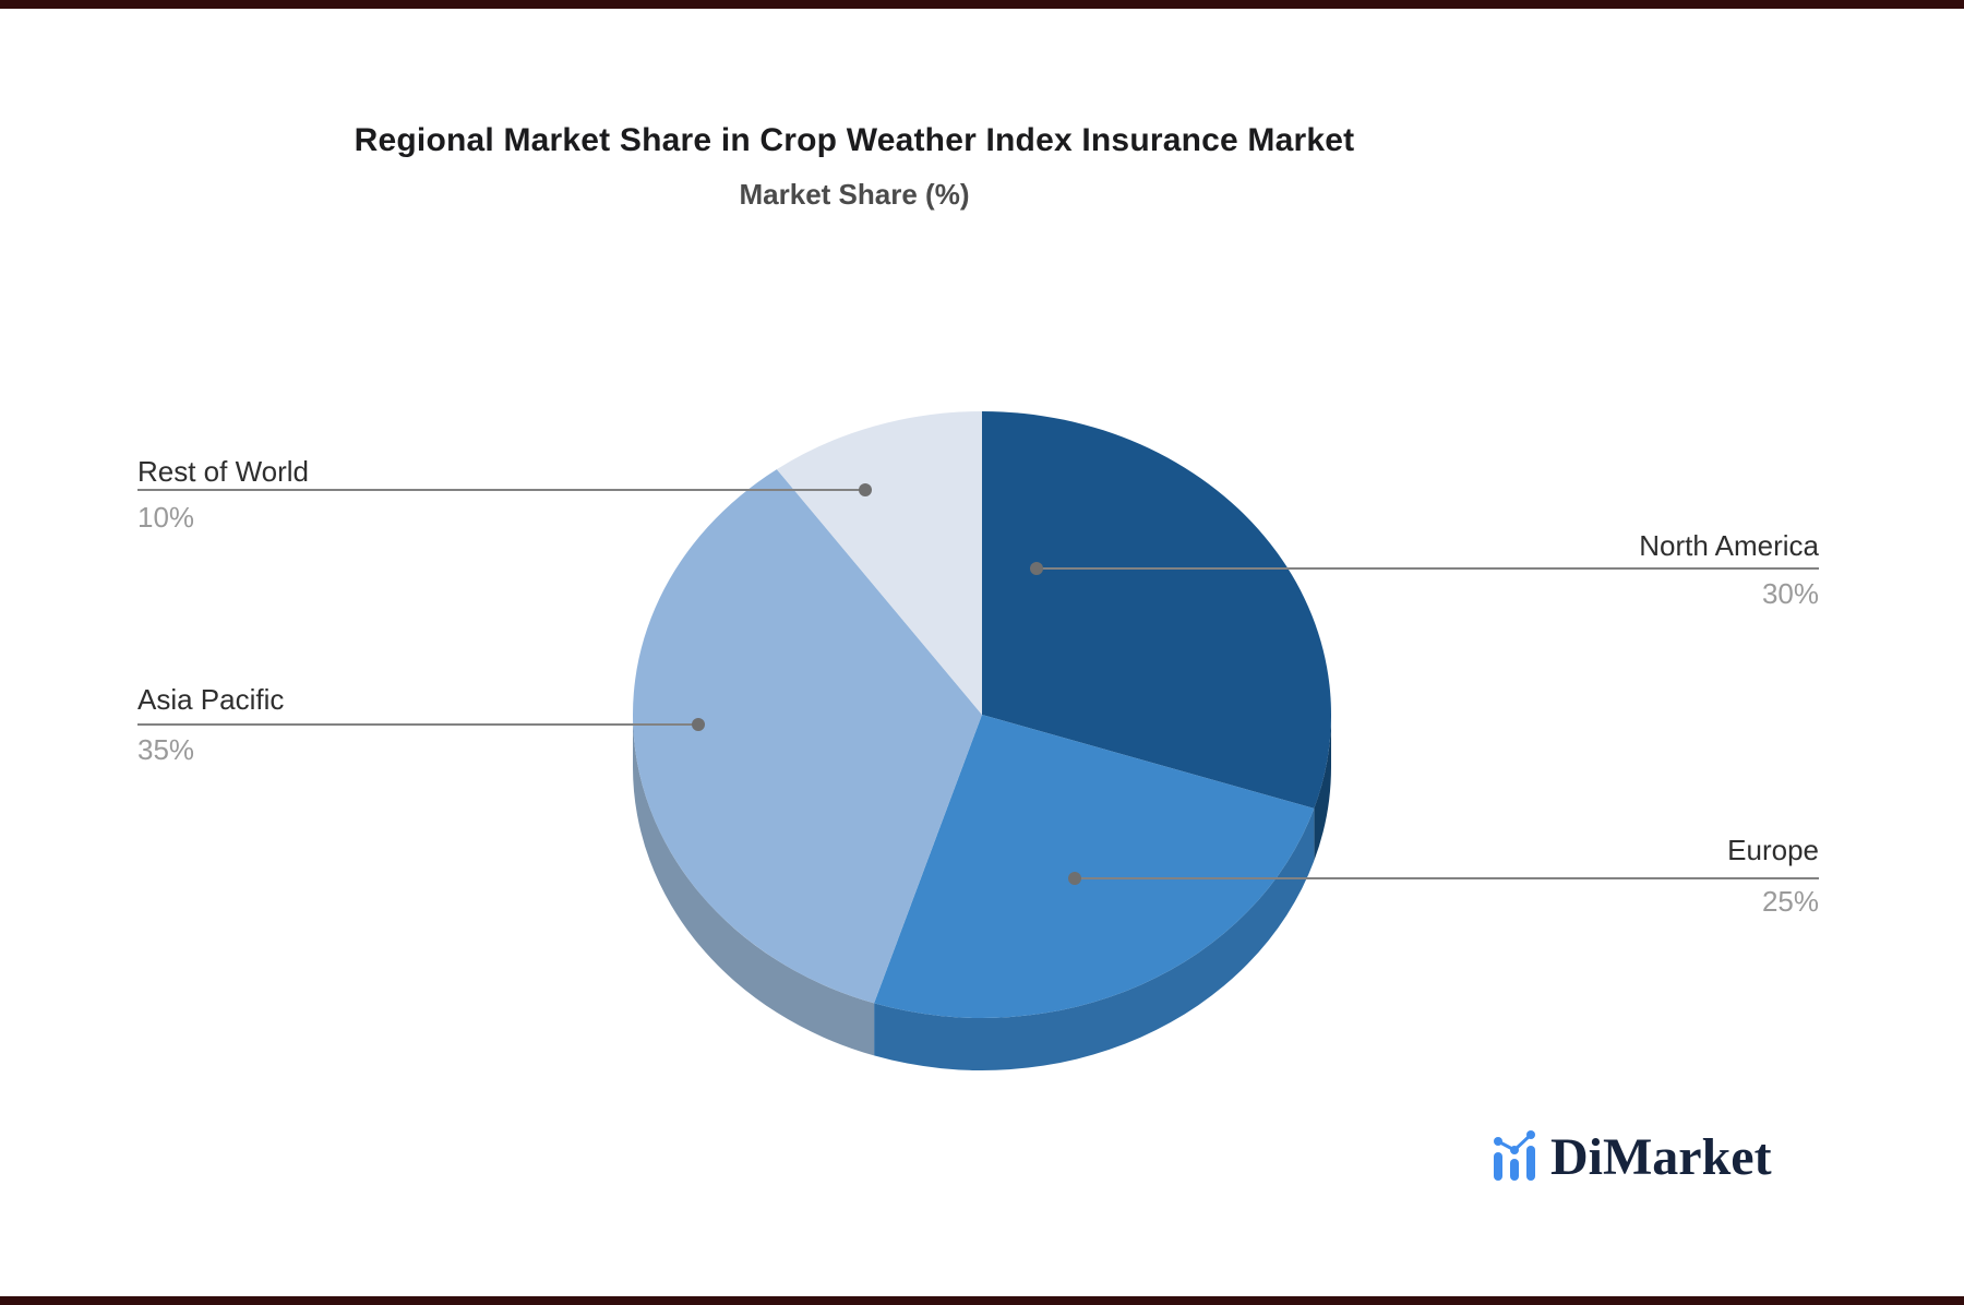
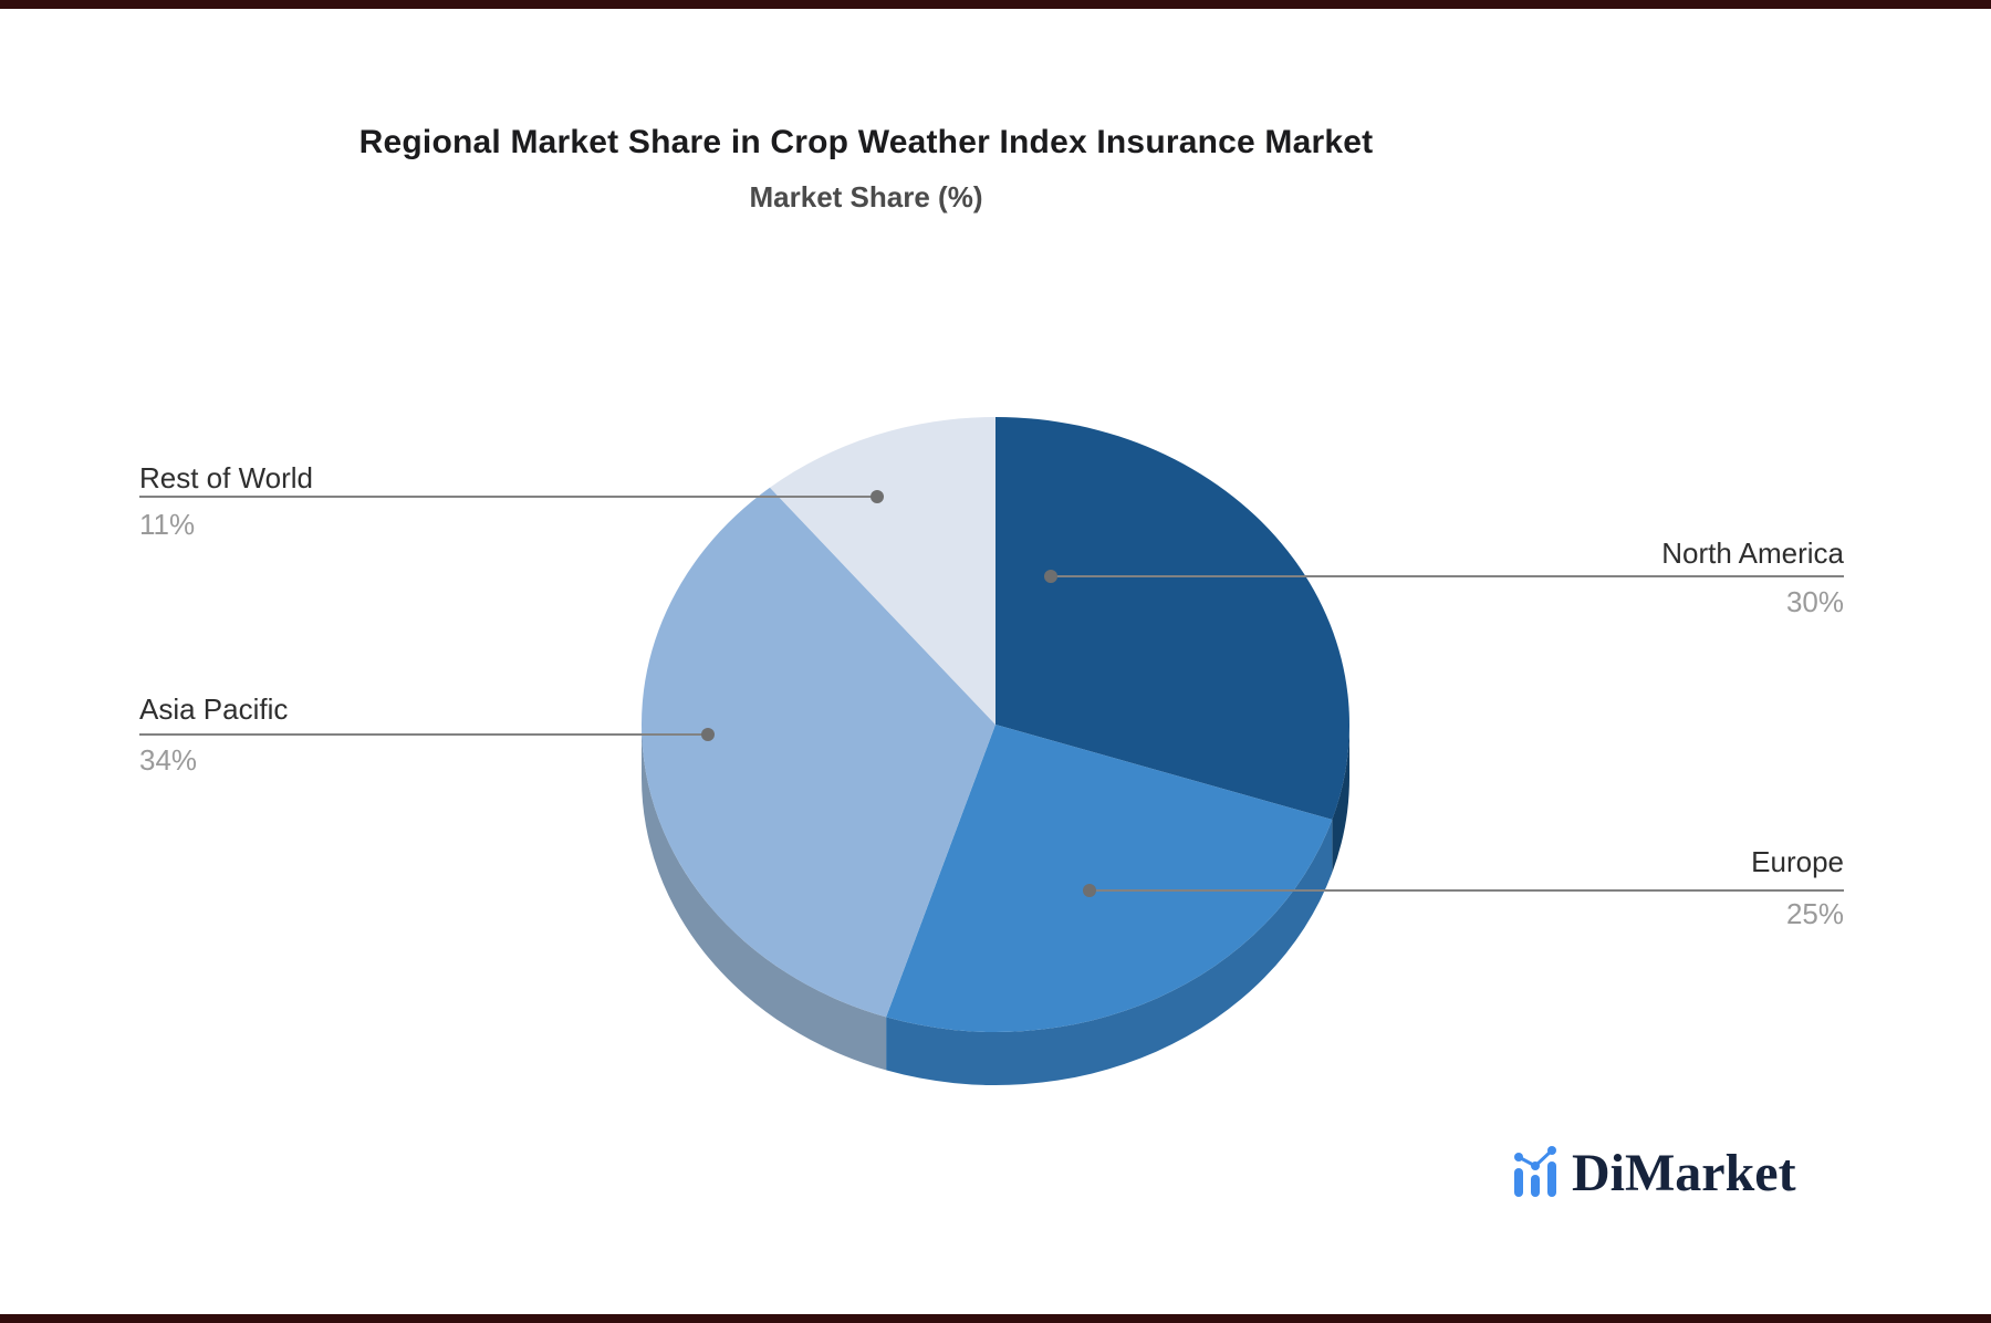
Asia Pacific: 35% -> 34%
Rest of World: 10% -> 11%
